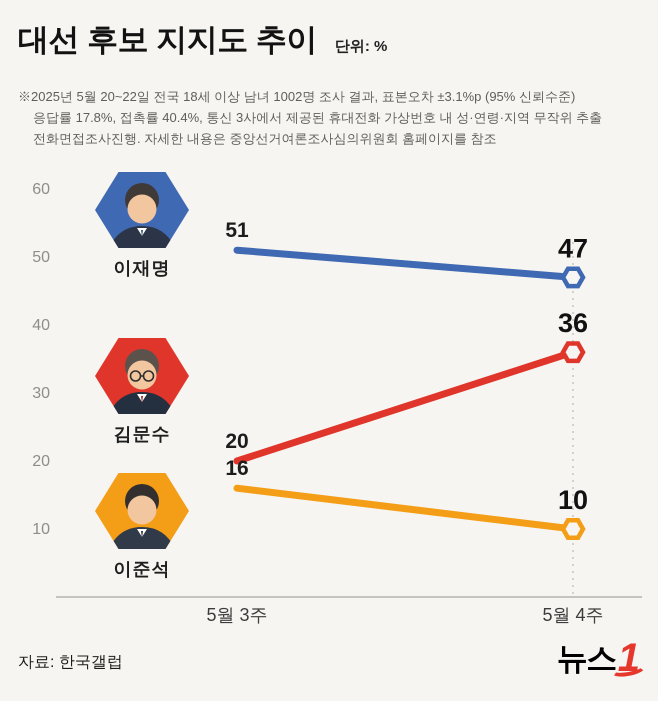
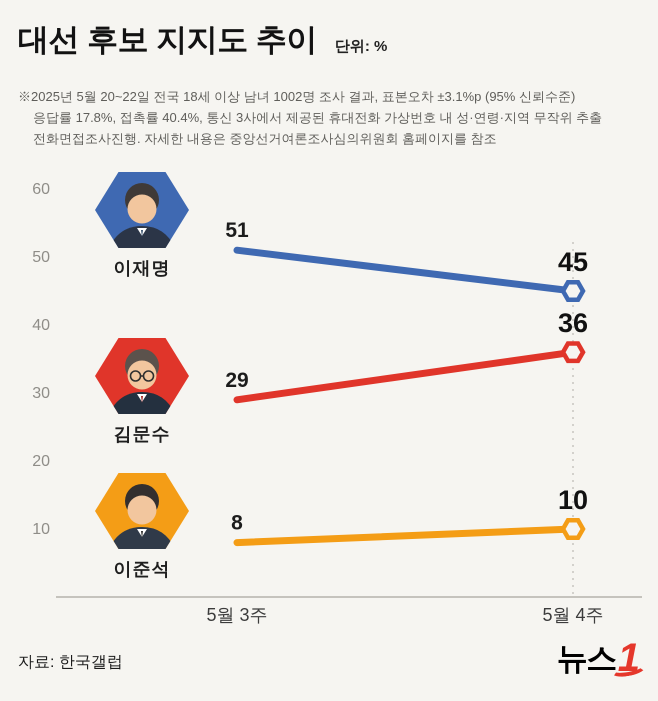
김문수/5월 3주: 20 -> 29
이준석/5월 3주: 16 -> 8
이재명/5월 4주: 47 -> 45
